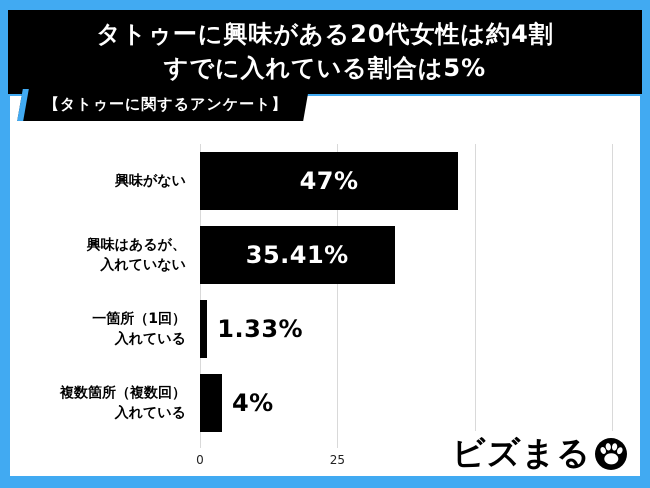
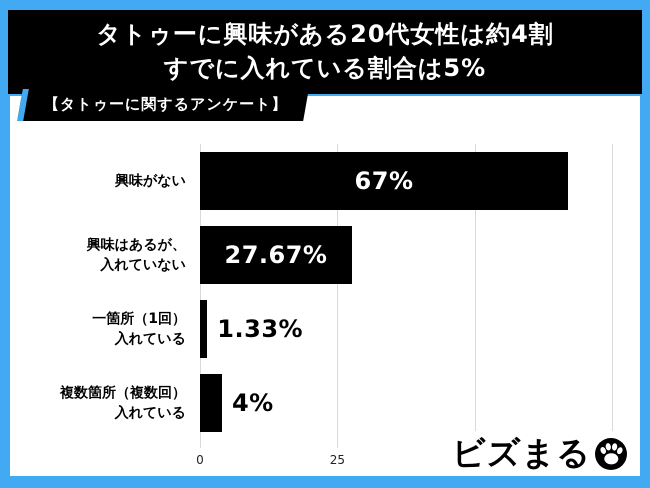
興味がない: 47% -> 67%
興味はあるが、 入れていない: 35.41% -> 27.67%
